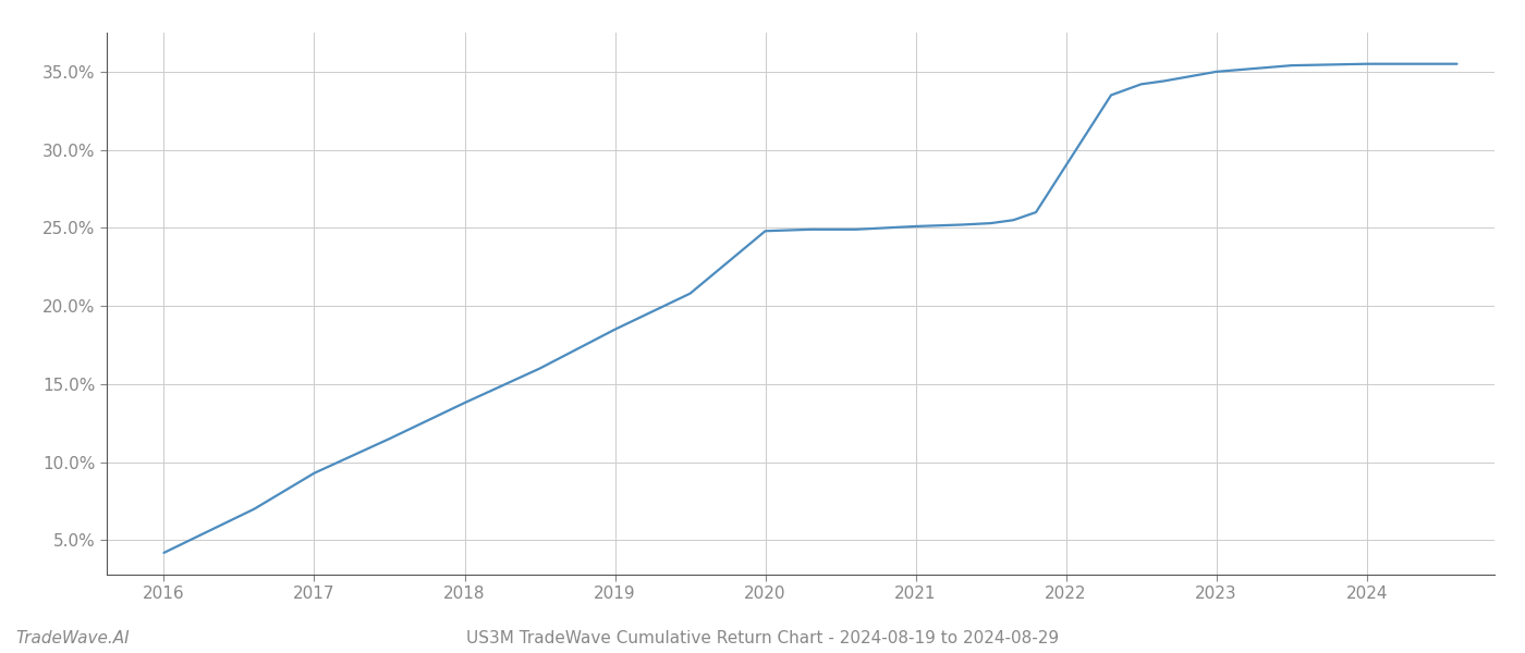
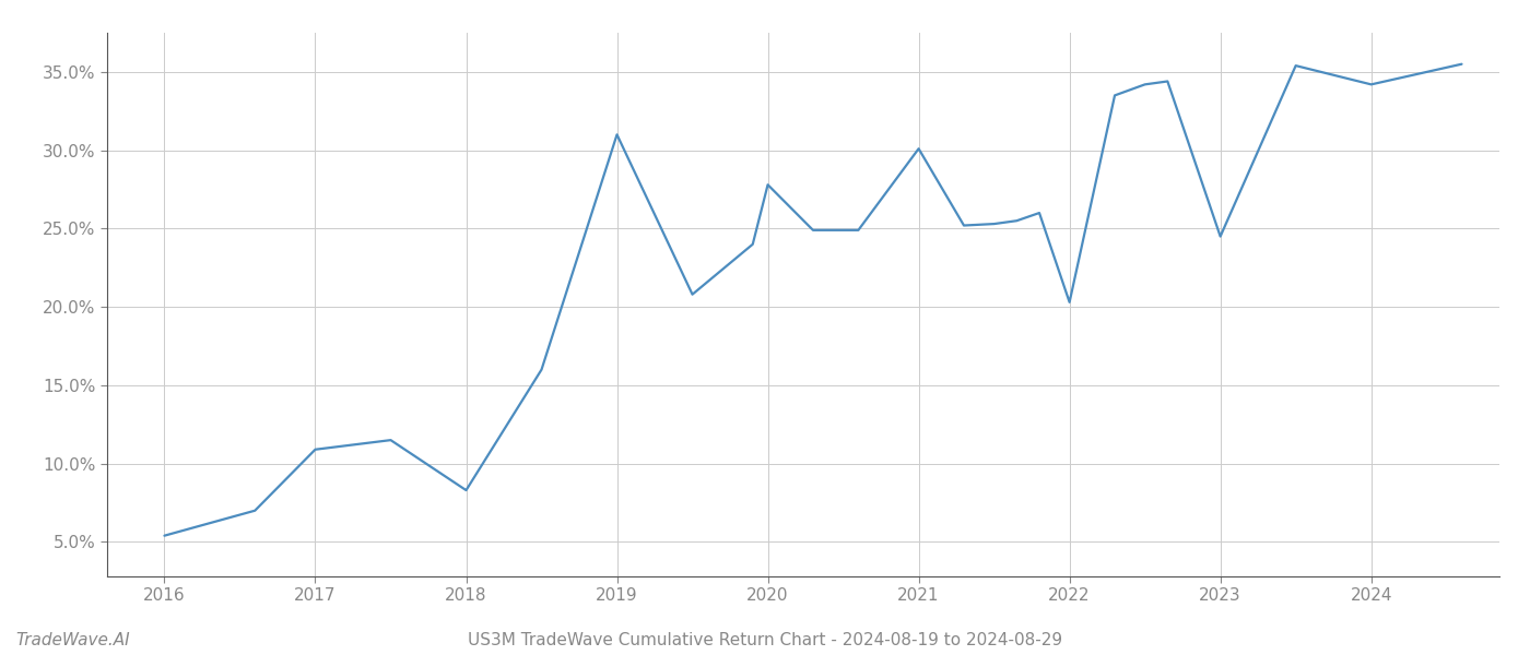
2016: 4.2% -> 5.4%
2017: 9.3% -> 10.9%
2018: 13.8% -> 8.3%
2019: 18.5% -> 31.0%
2020: 24.8% -> 27.8%
2021: 25.1% -> 30.1%
2022: 29.0% -> 20.3%
2023: 35.0% -> 24.5%
2024: 35.5% -> 34.2%
